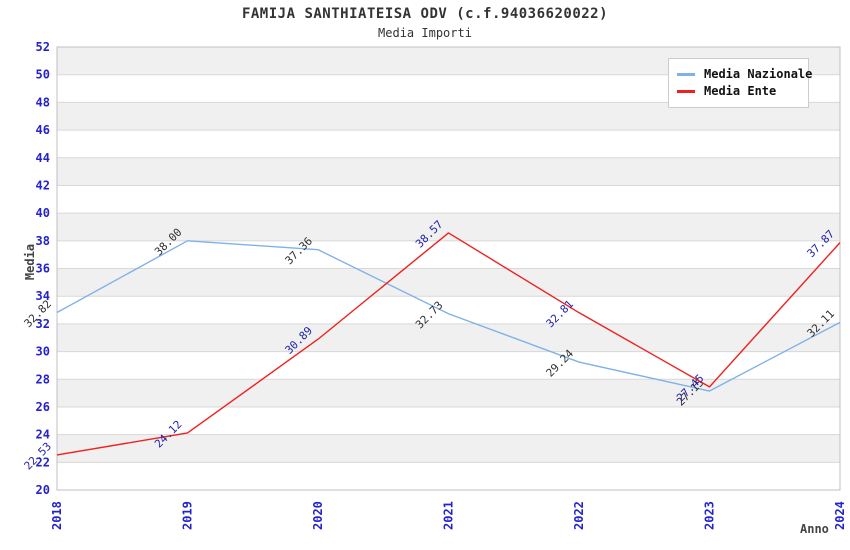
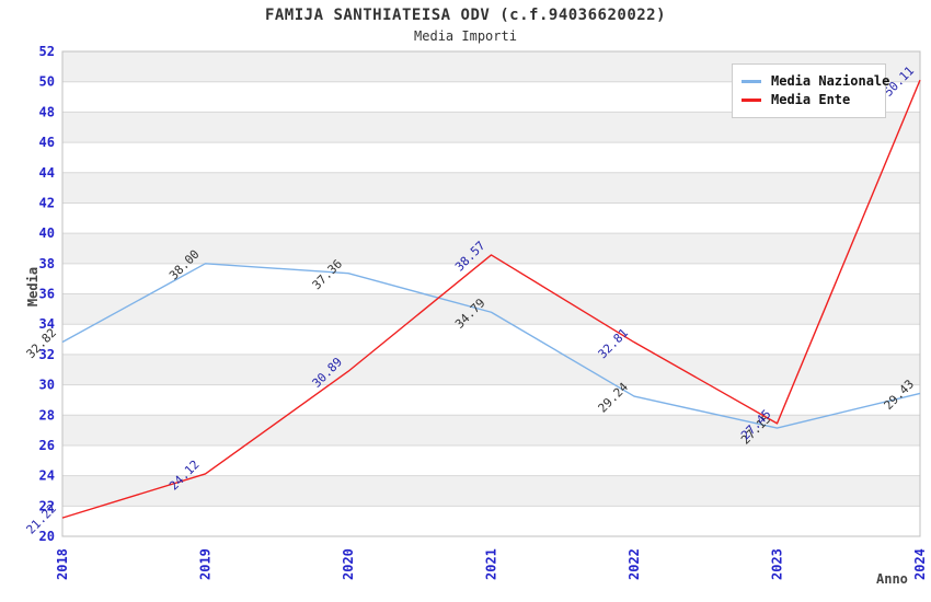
Media Ente/2018: 22.53 -> 21.22
Media Nazionale/2021: 32.73 -> 34.79
Media Nazionale/2024: 32.11 -> 29.43
Media Ente/2024: 37.87 -> 50.11
